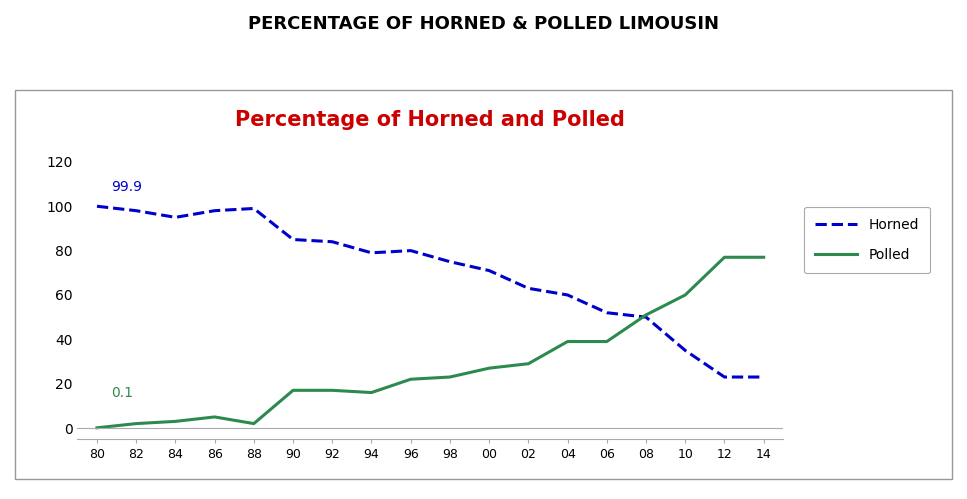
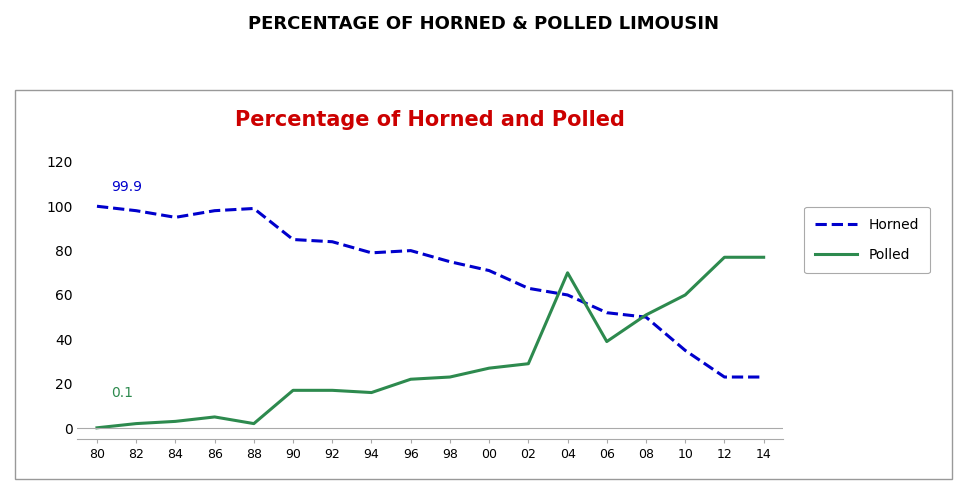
Polled/04: 39.0 -> 70.0
